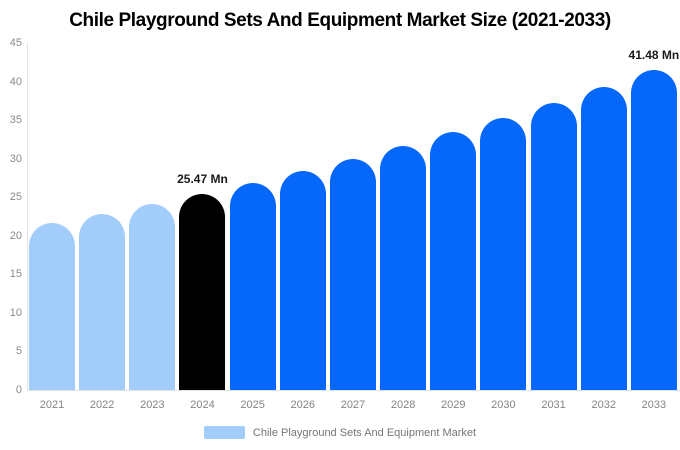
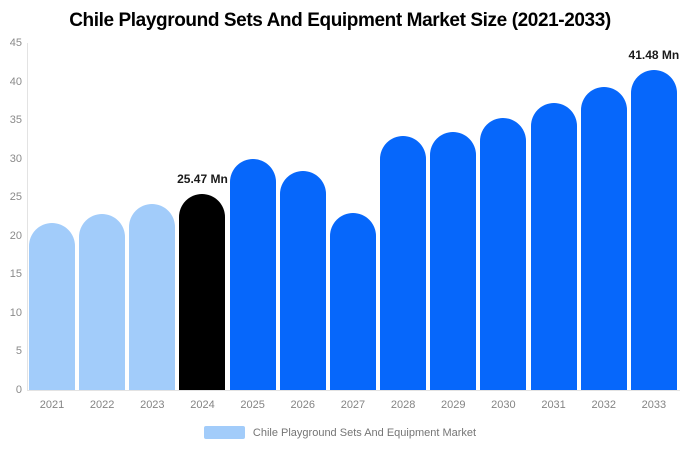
2025: 27 -> 30
2027: 30 -> 23
2028: 32 -> 33
